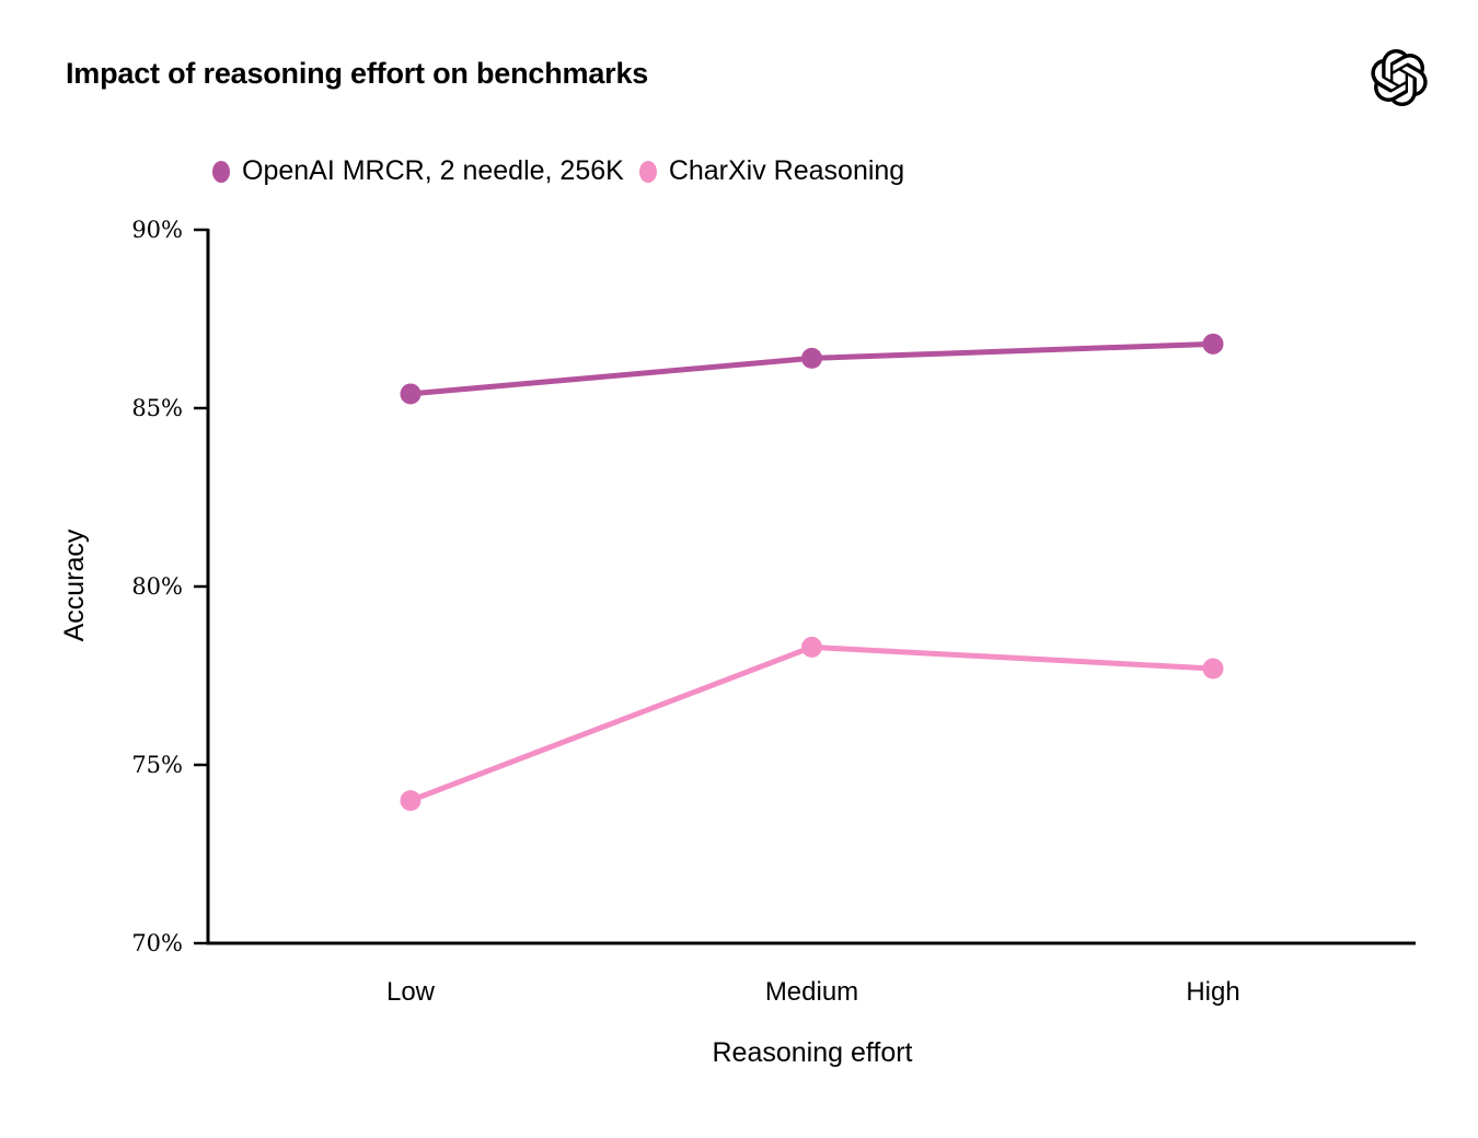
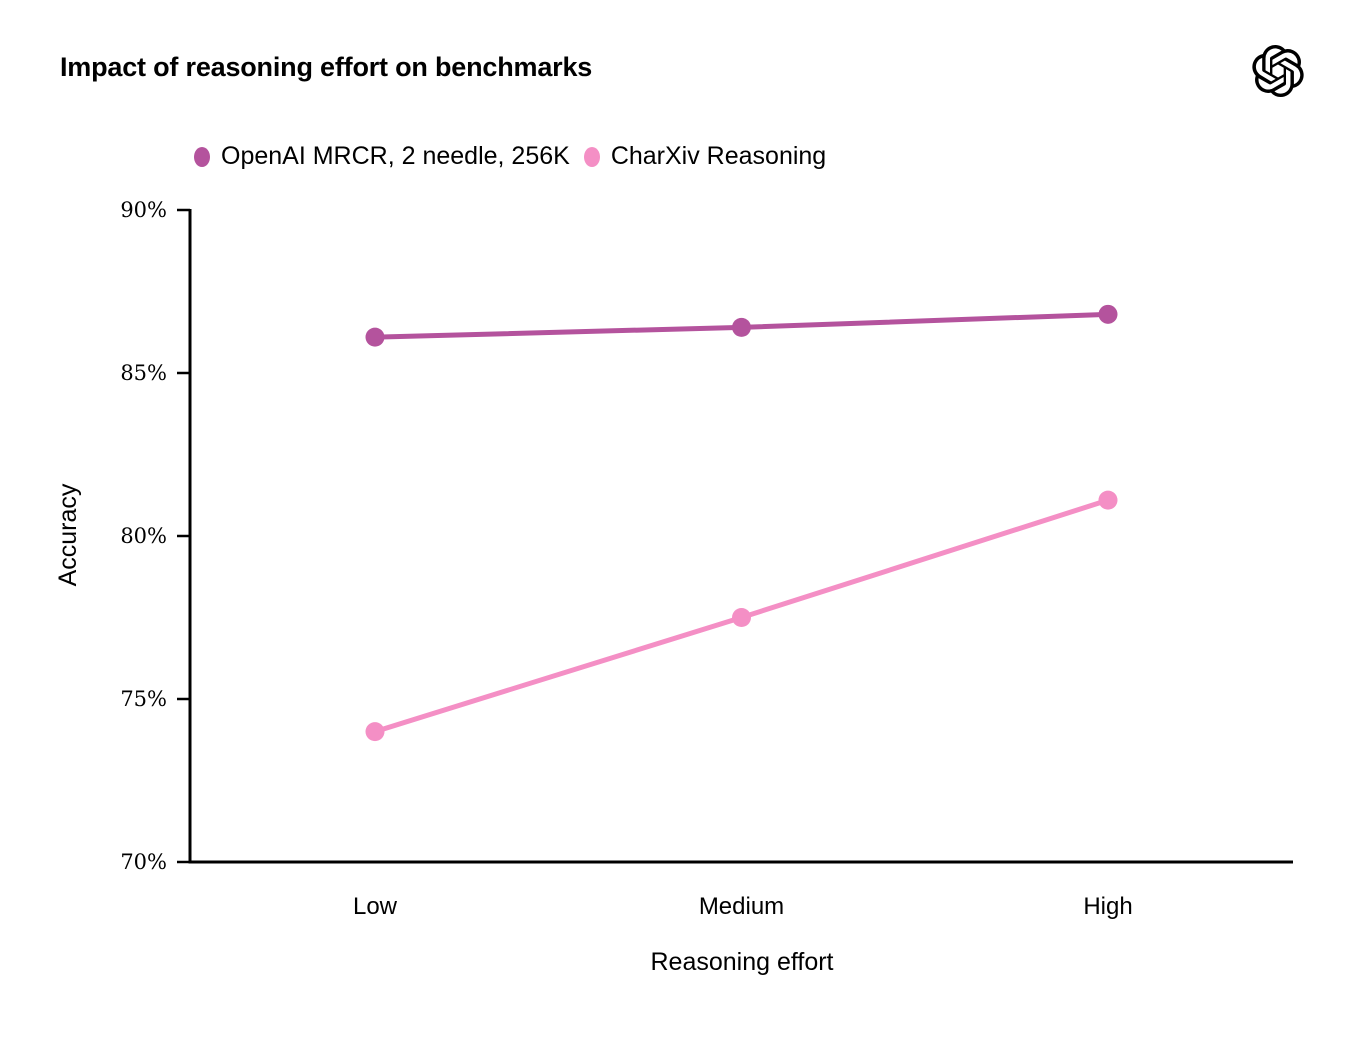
OpenAI MRCR, 2 needle, 256K/Low: 85.4% -> 86.1%
CharXiv Reasoning/Medium: 78.3% -> 77.5%
CharXiv Reasoning/High: 77.7% -> 81.1%
